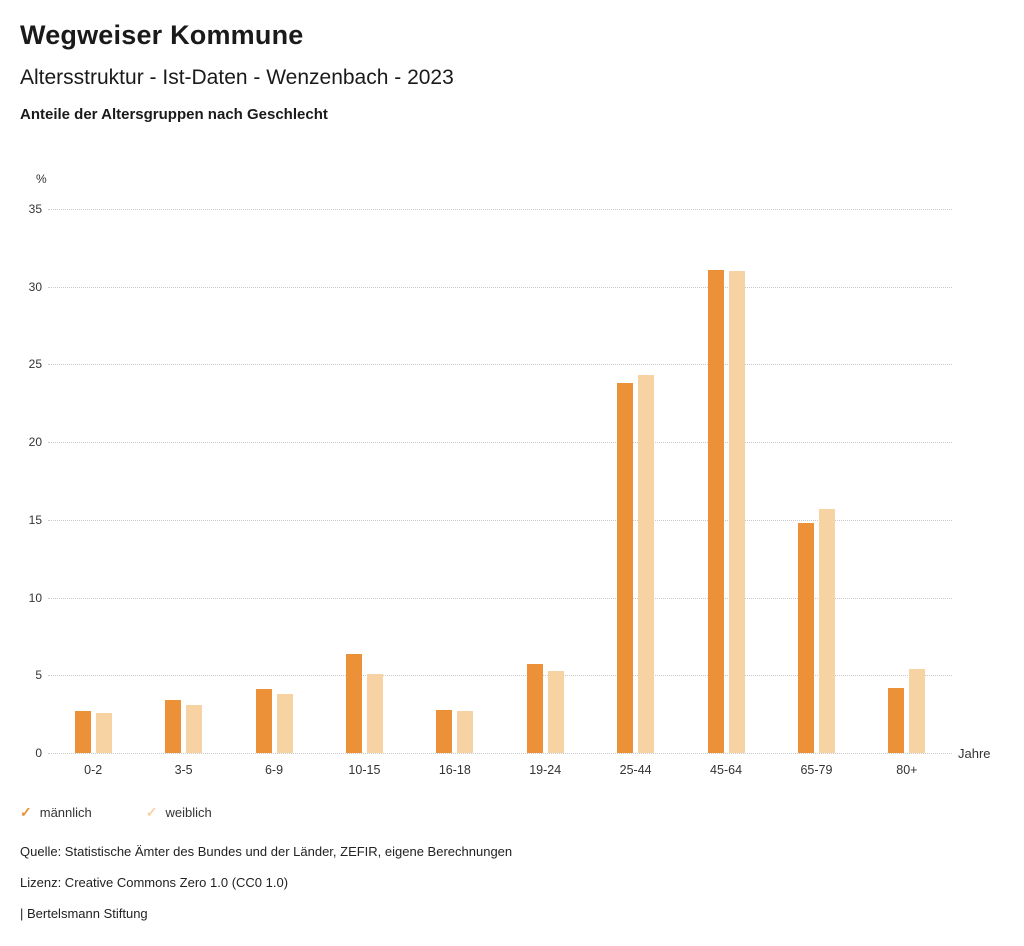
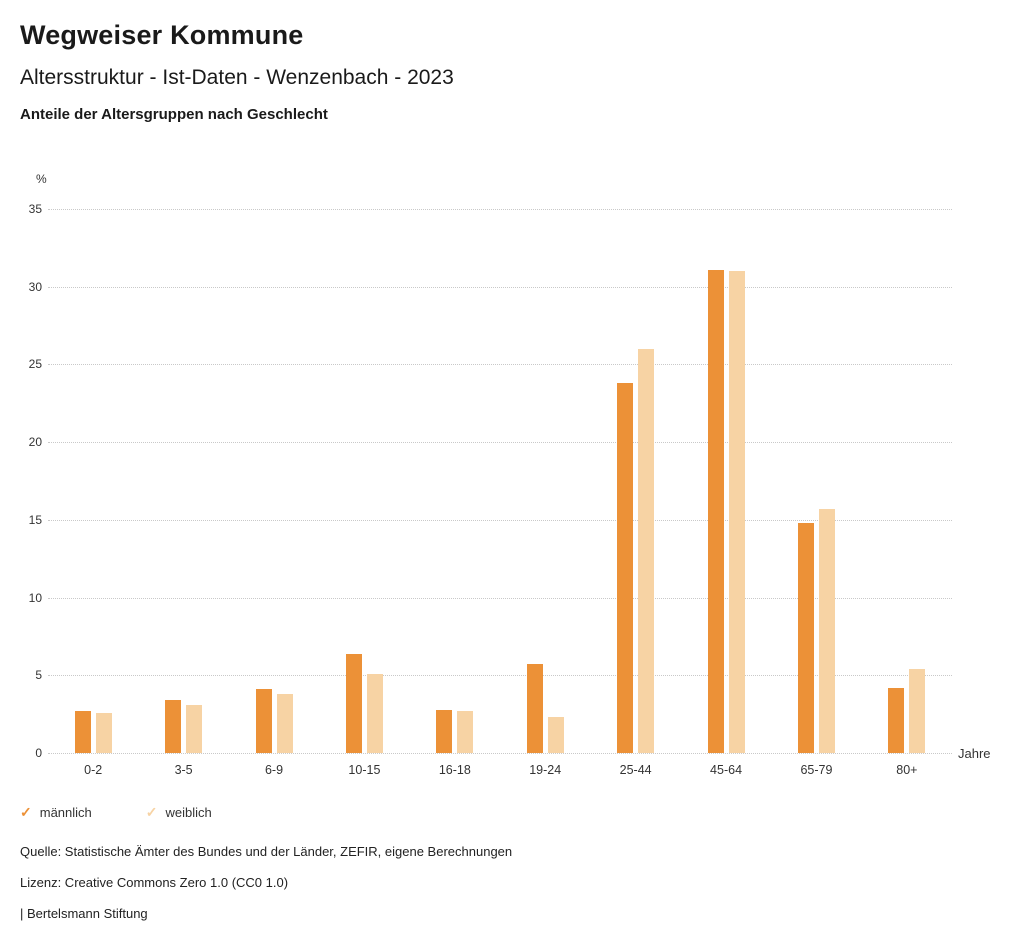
weiblich/19-24: 5.3 -> 2.3
weiblich/25-44: 24.3 -> 26.0
